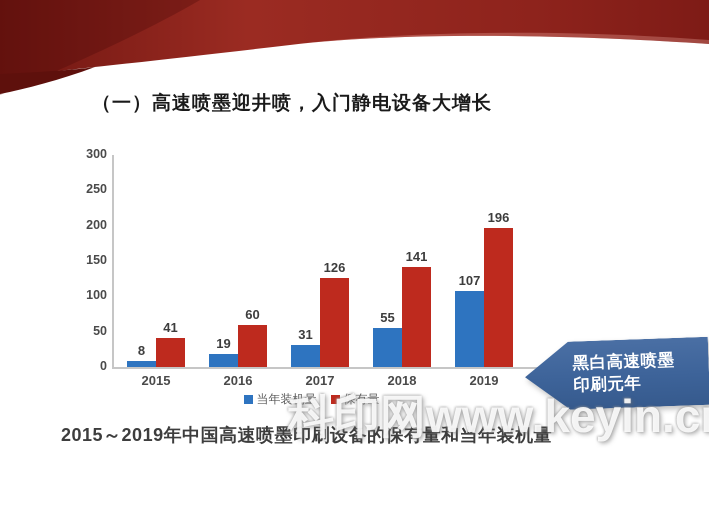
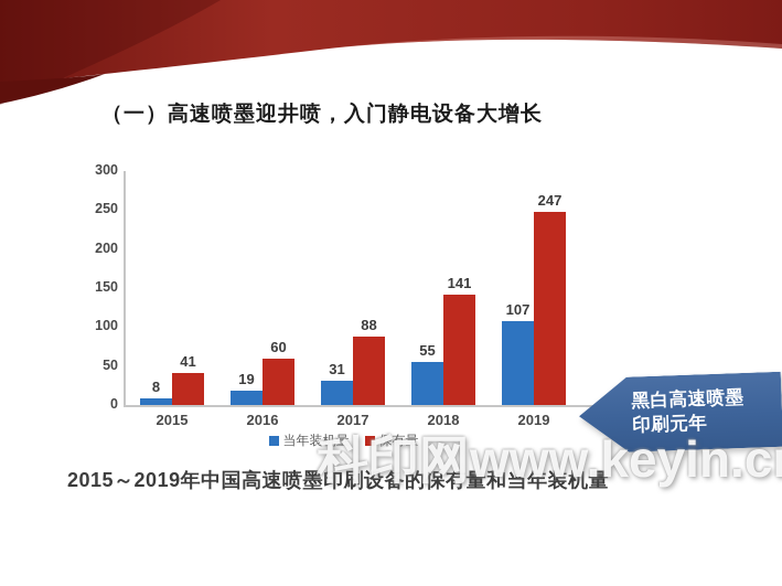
保有量/2017: 126 -> 88
保有量/2019: 196 -> 247
